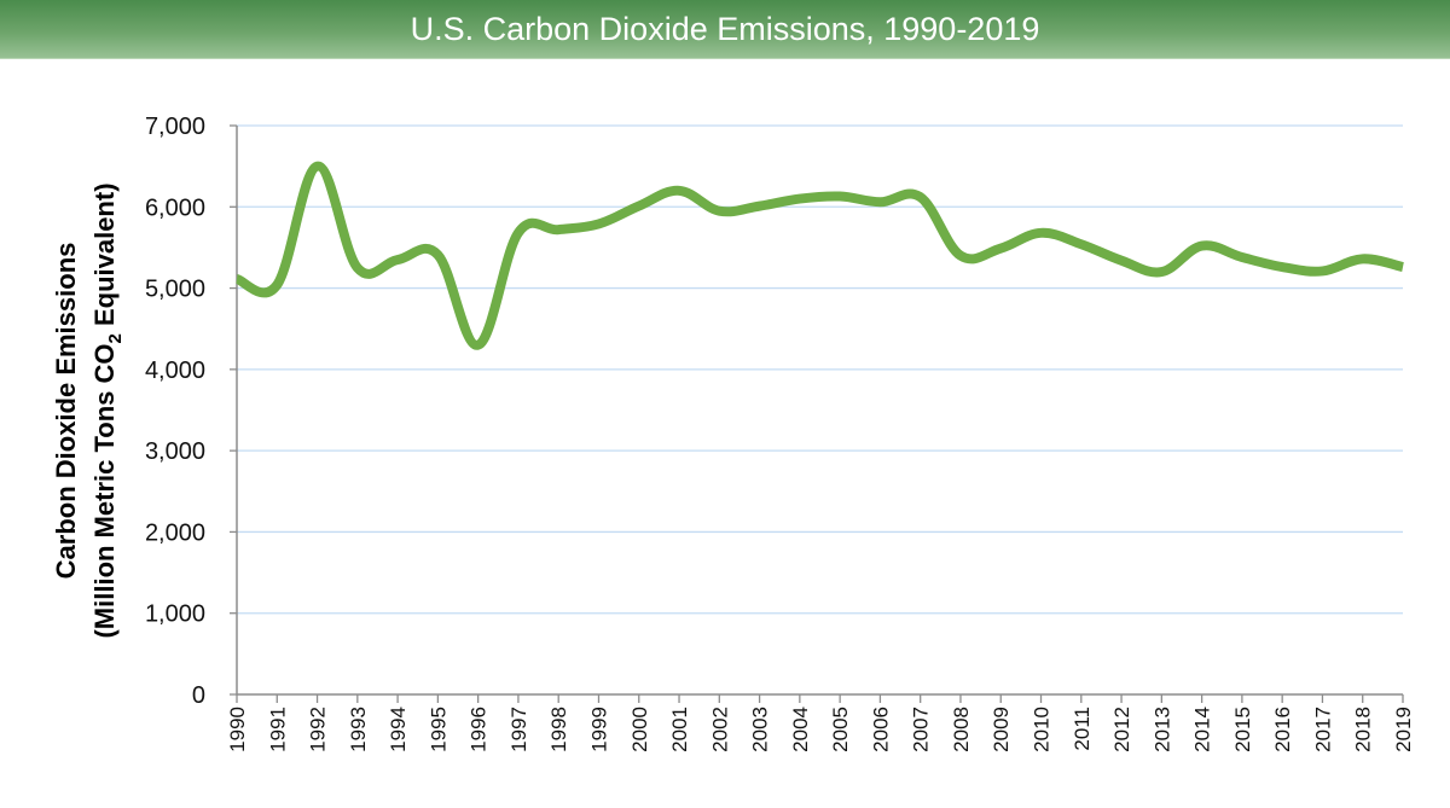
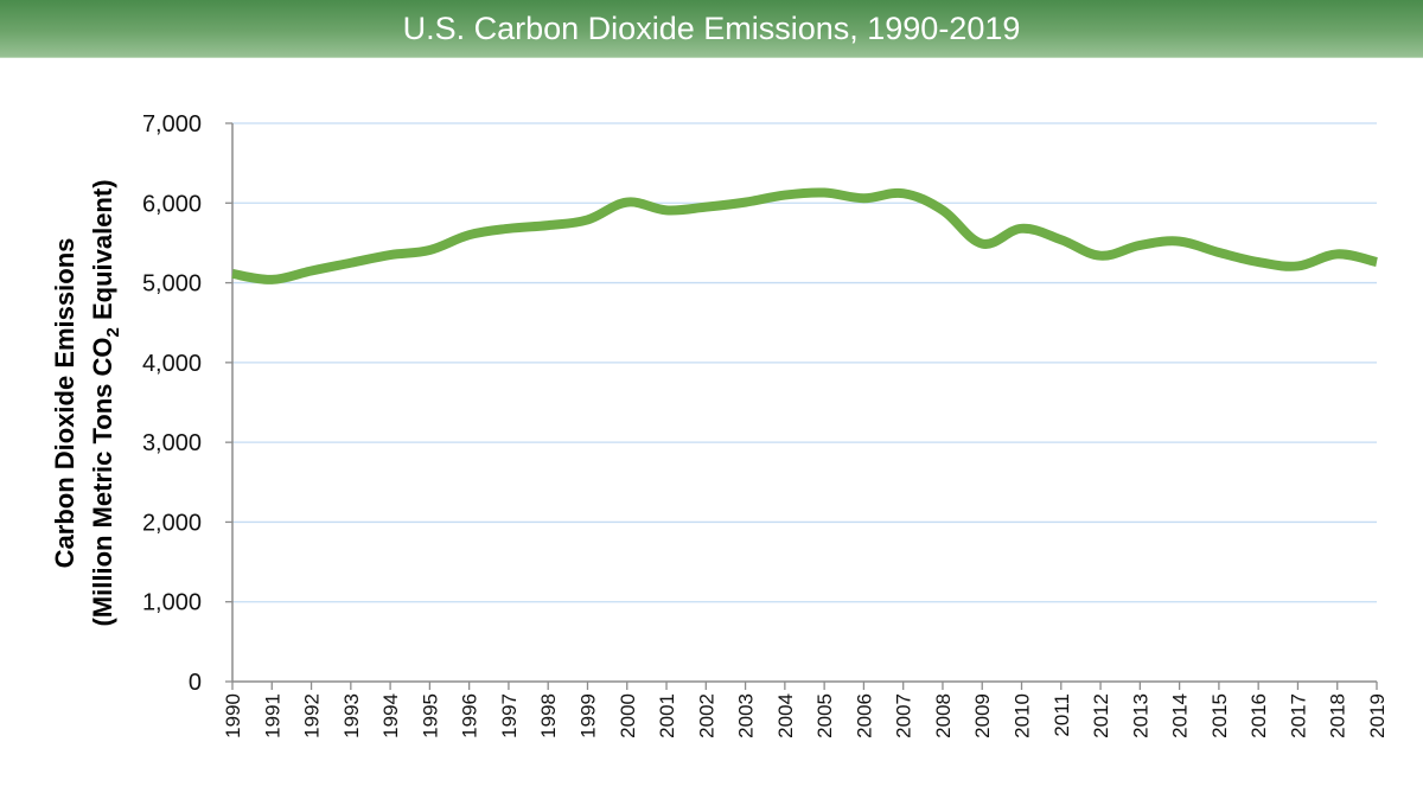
1992: 6500 -> 5200
1996: 4300 -> 5600
2001: 6200 -> 5900
2008: 5400 -> 5900
2013: 5200 -> 5500
